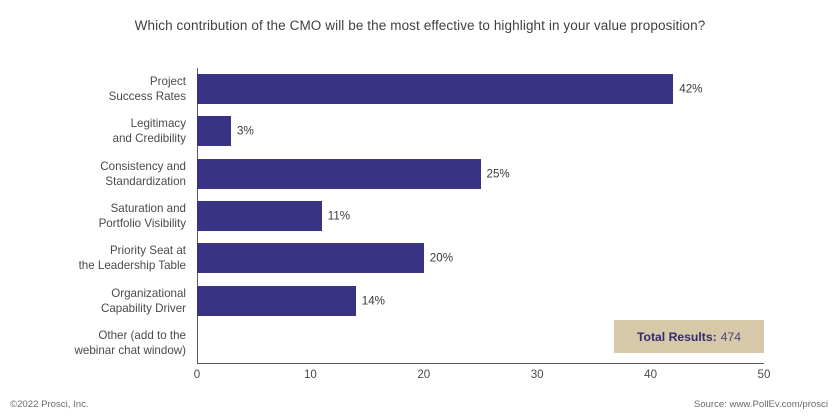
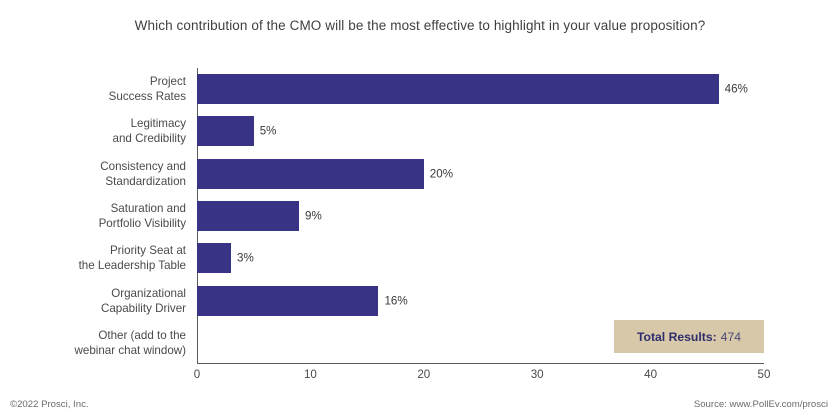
Project Success Rates: 42% -> 46%
Legitimacy and Credibility: 3% -> 5%
Consistency and Standardization: 25% -> 20%
Saturation and Portfolio Visibility: 11% -> 9%
Priority Seat at the Leadership Table: 20% -> 3%
Organizational Capability Driver: 14% -> 16%
